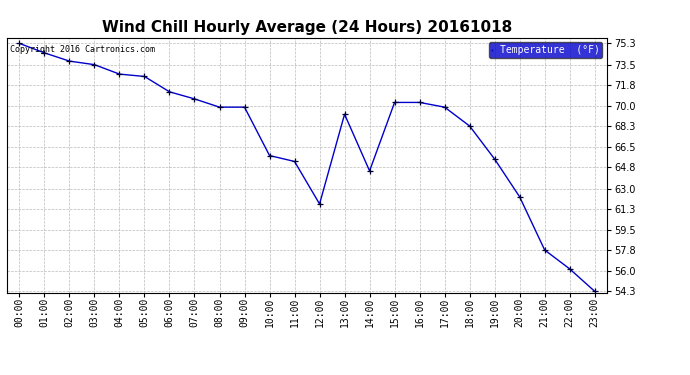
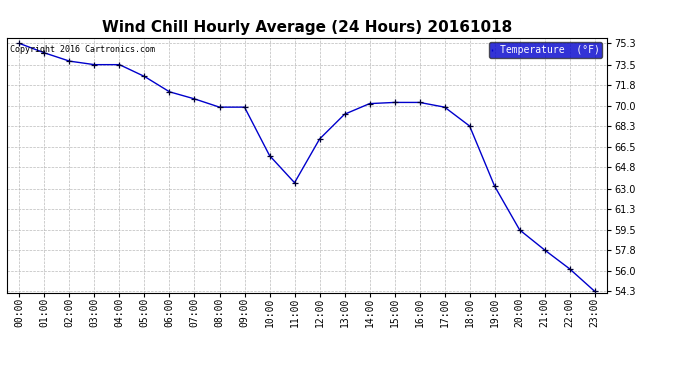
04:00: 72.7 -> 73.5
11:00: 65.3 -> 63.5
12:00: 61.7 -> 67.2
14:00: 64.5 -> 70.2
19:00: 65.5 -> 63.2
20:00: 62.3 -> 59.5
